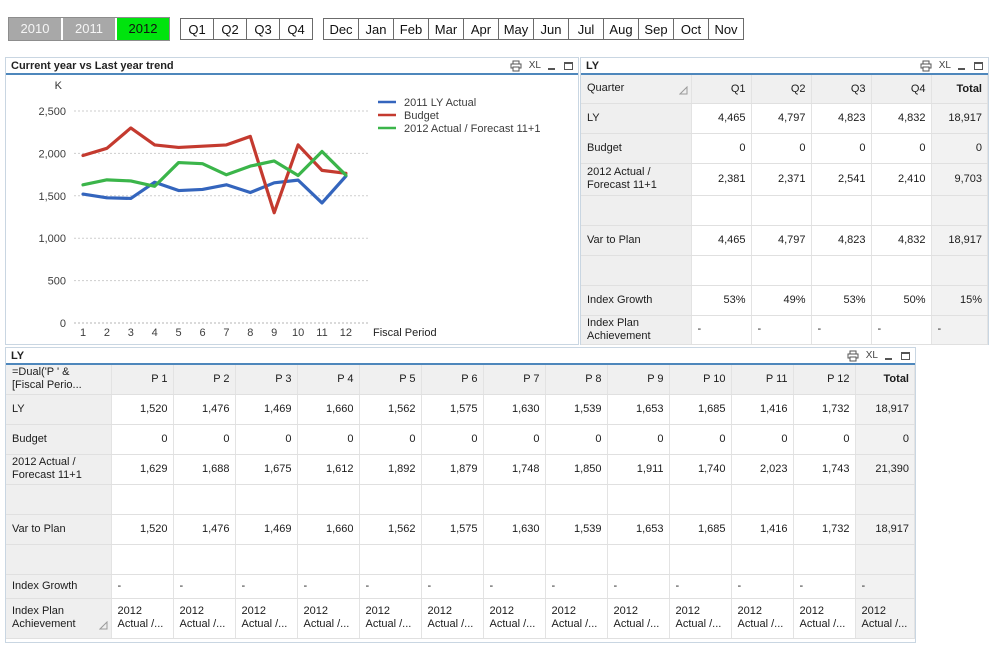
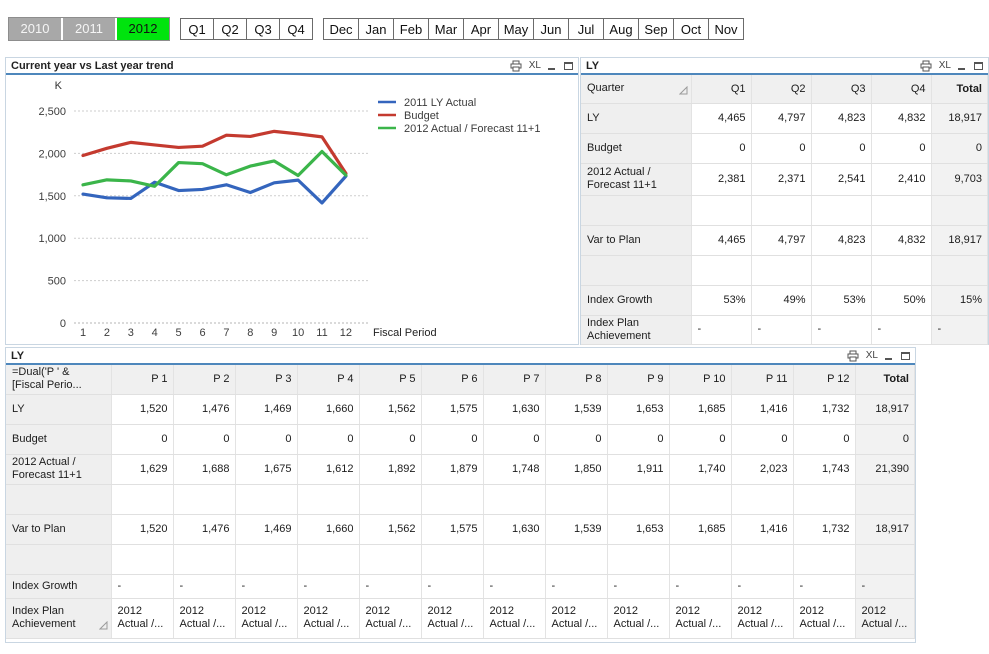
Budget/3: 2300 -> 2100
Budget/7: 2100 -> 2200
Budget/9: 1300 -> 2300
Budget/10: 2100 -> 2200
Budget/11: 1800 -> 2200
